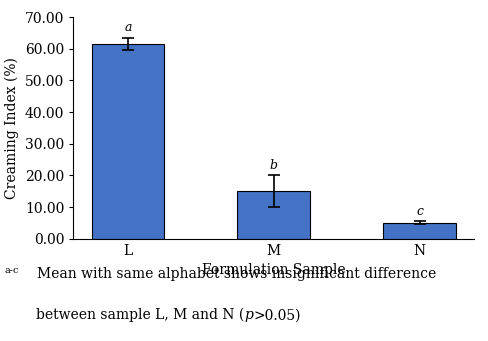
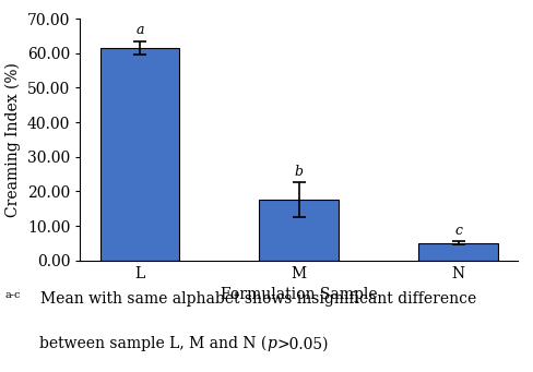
M: 15.0 -> 17.5
